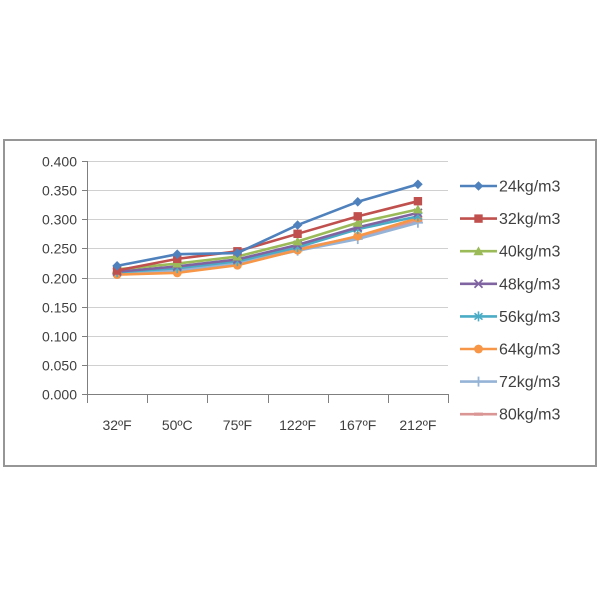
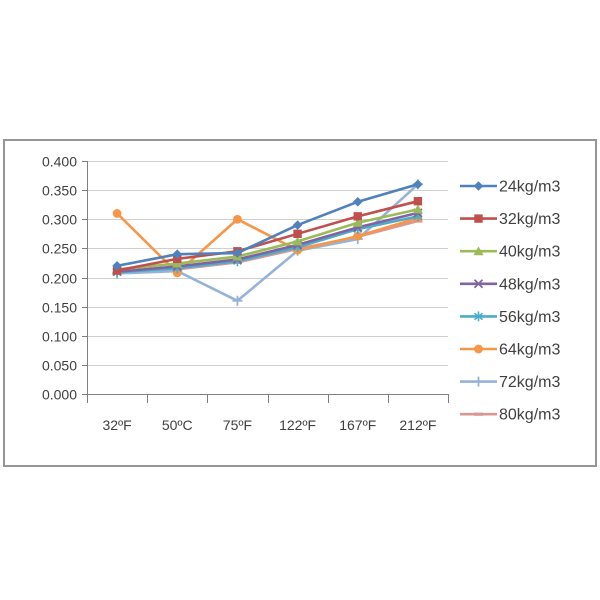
64kg/m3/32ºF: 0.20 -> 0.31
64kg/m3/75ºF: 0.22 -> 0.30
72kg/m3/75ºF: 0.22 -> 0.16
72kg/m3/212ºF: 0.29 -> 0.36
